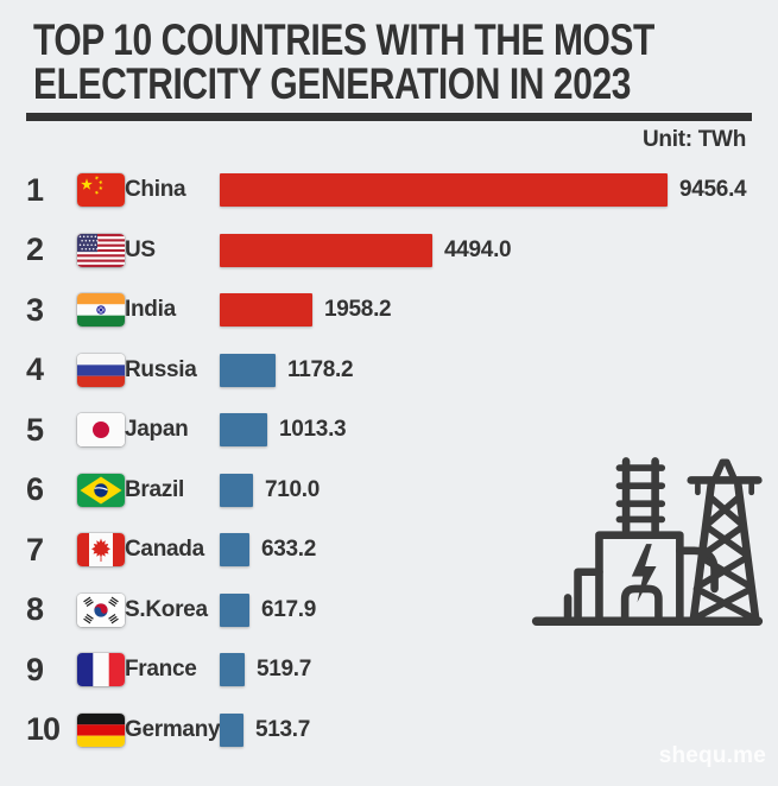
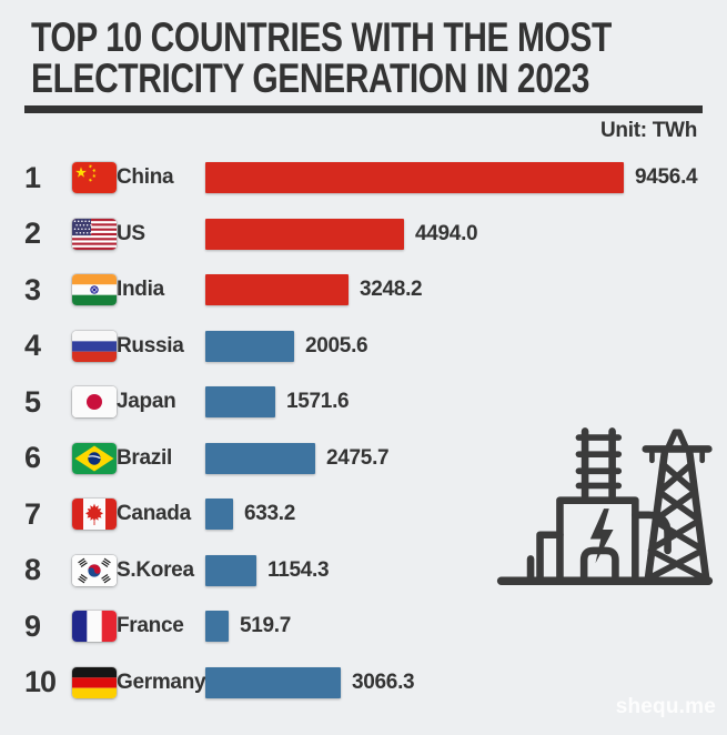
India: 1958.2 -> 3248.2
Russia: 1178.2 -> 2005.6
Japan: 1013.3 -> 1571.6
Brazil: 710.0 -> 2475.7
S.Korea: 617.9 -> 1154.3
Germany: 513.7 -> 3066.3
